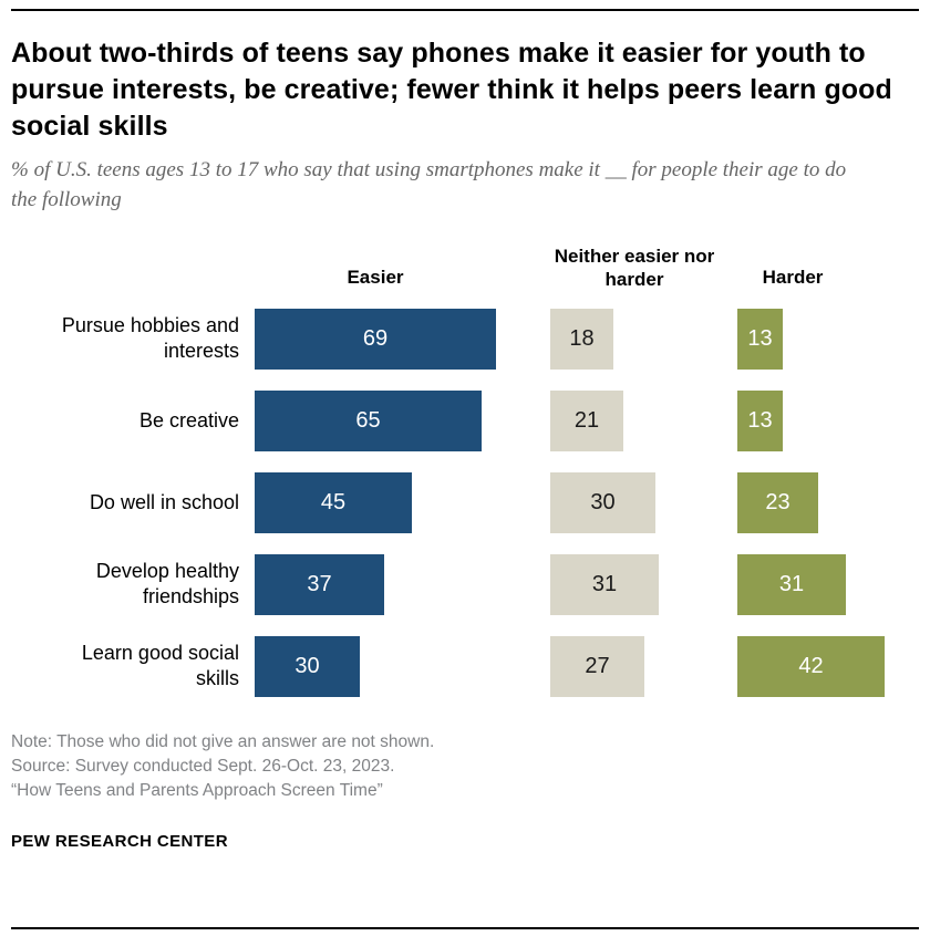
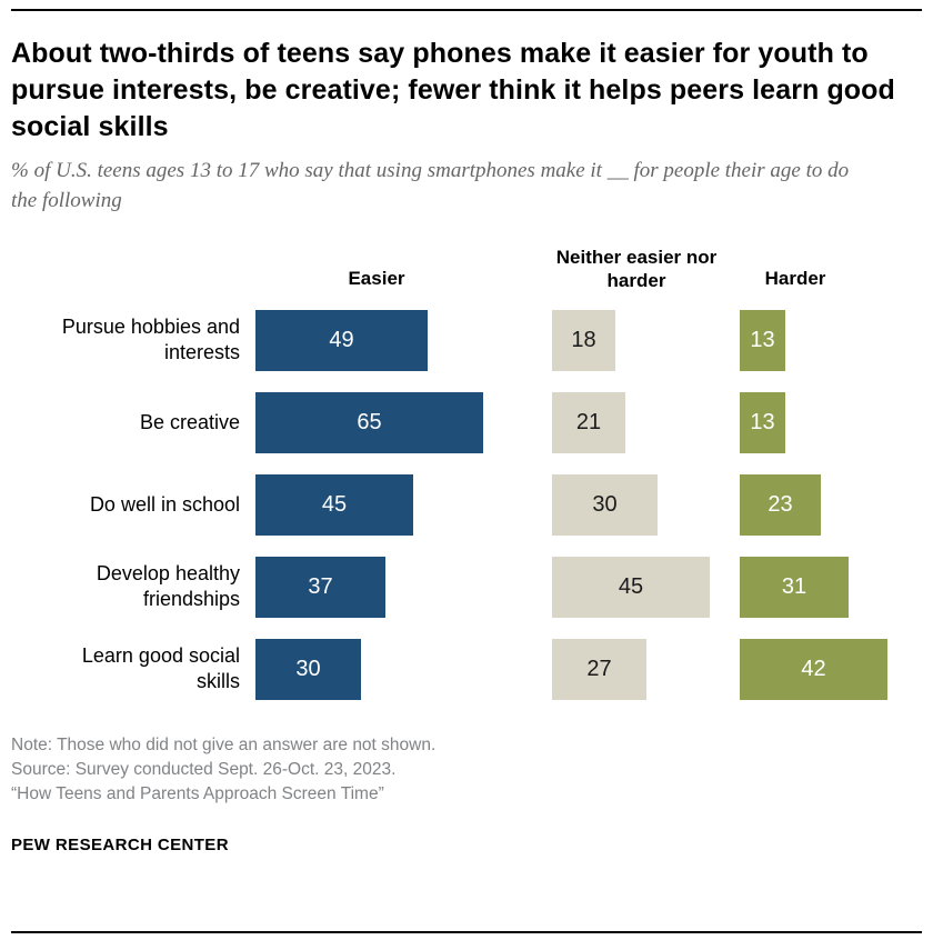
Easier/Pursue hobbies and interests: 69 -> 49
Neither easier nor harder/Develop healthy friendships: 31 -> 45
